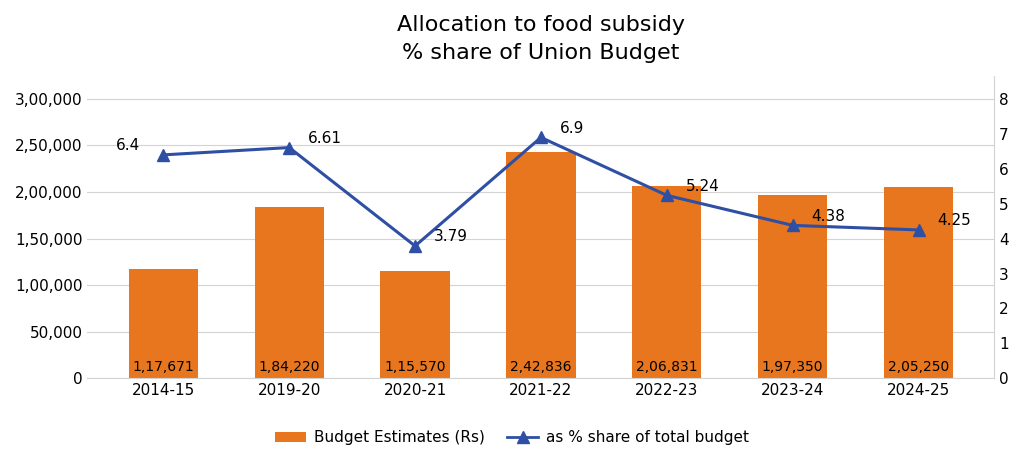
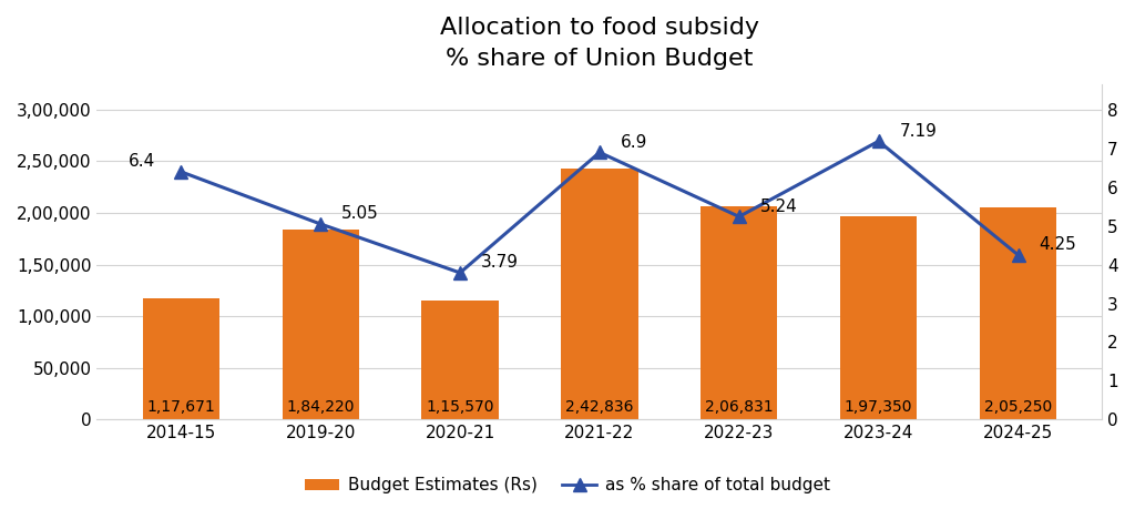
as % share of total budget/2019-20: 6.61 -> 5.05
as % share of total budget/2023-24: 4.38 -> 7.19
